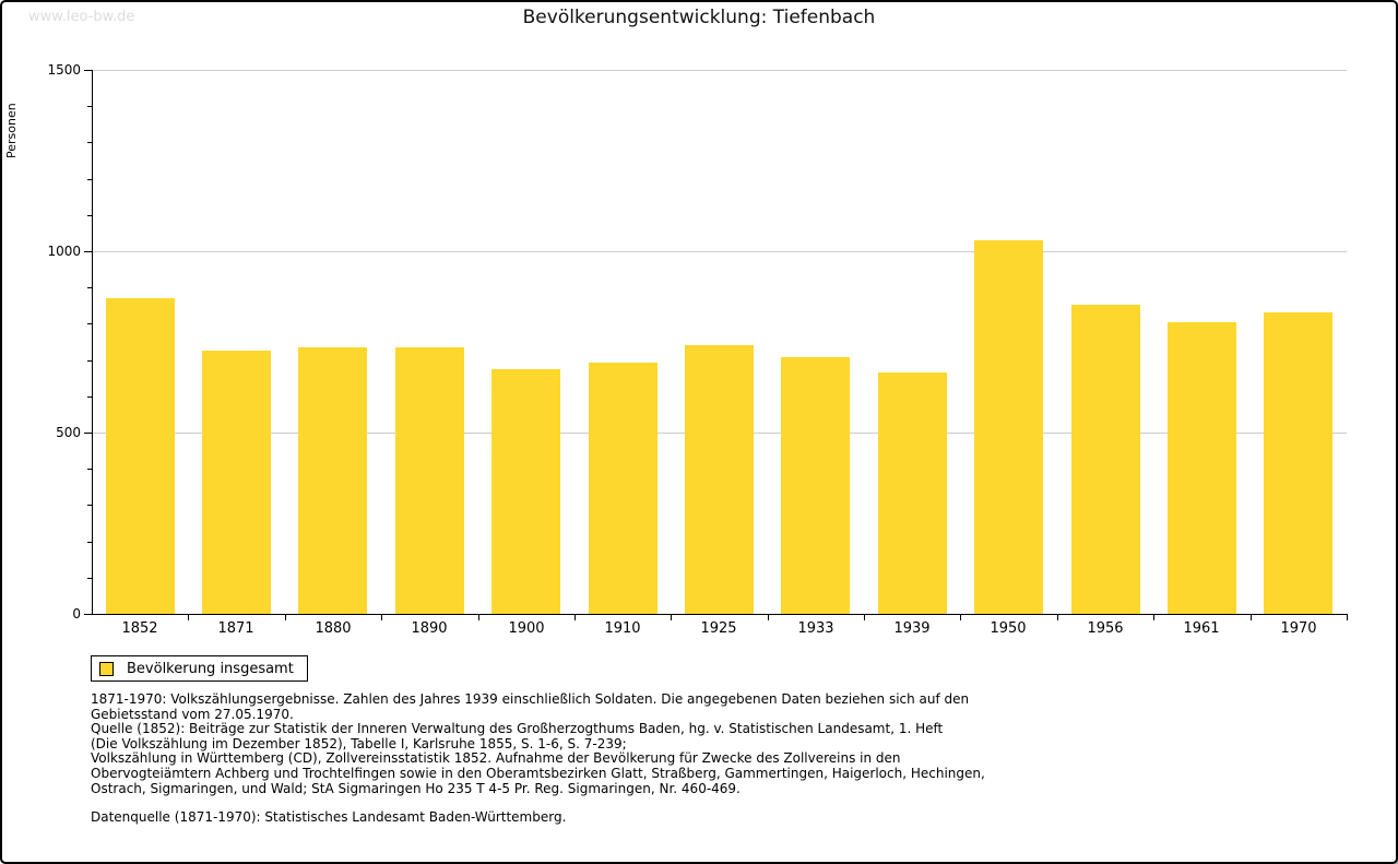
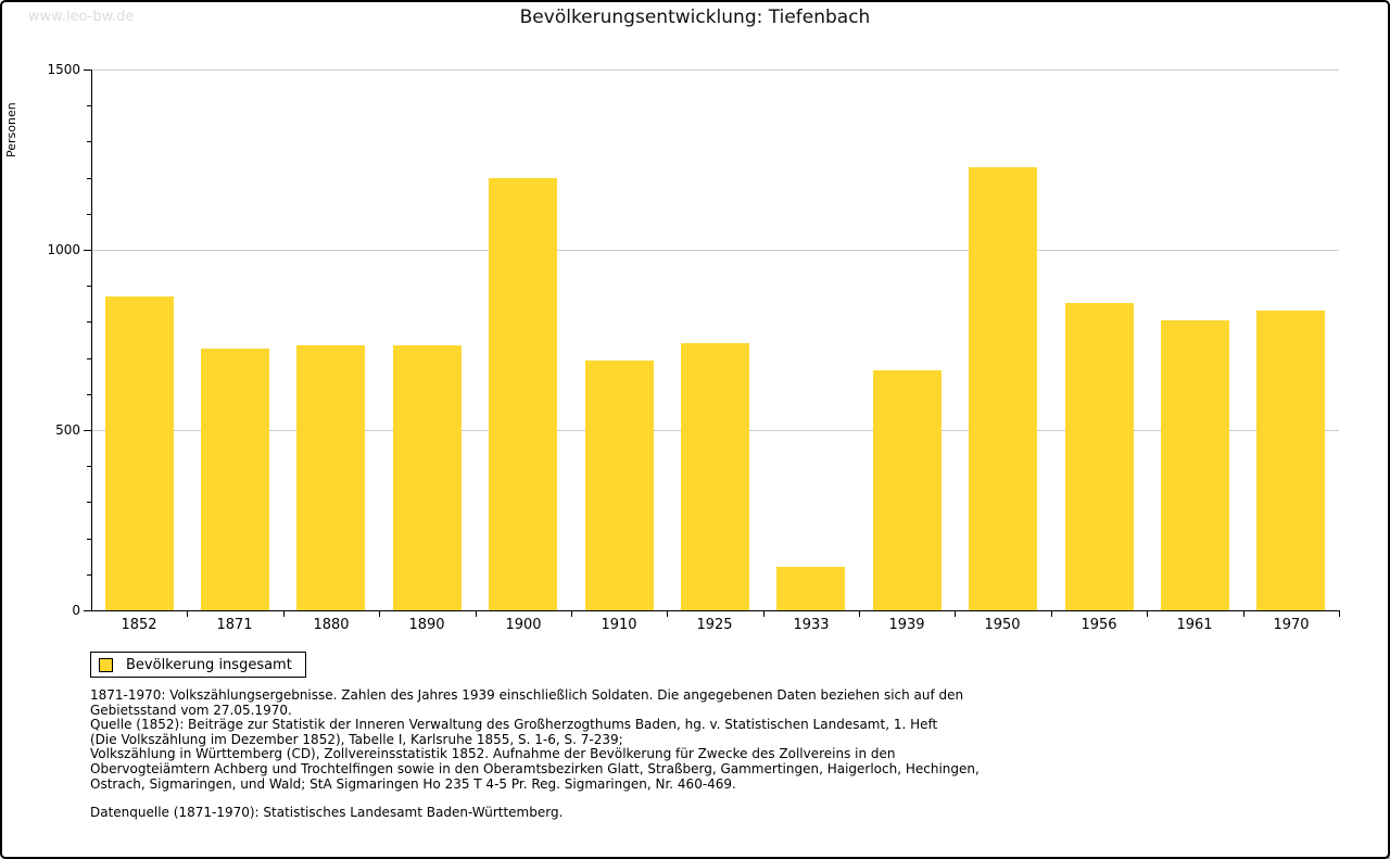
1900: 670 -> 1200
1933: 710 -> 120
1950: 1030 -> 1230
